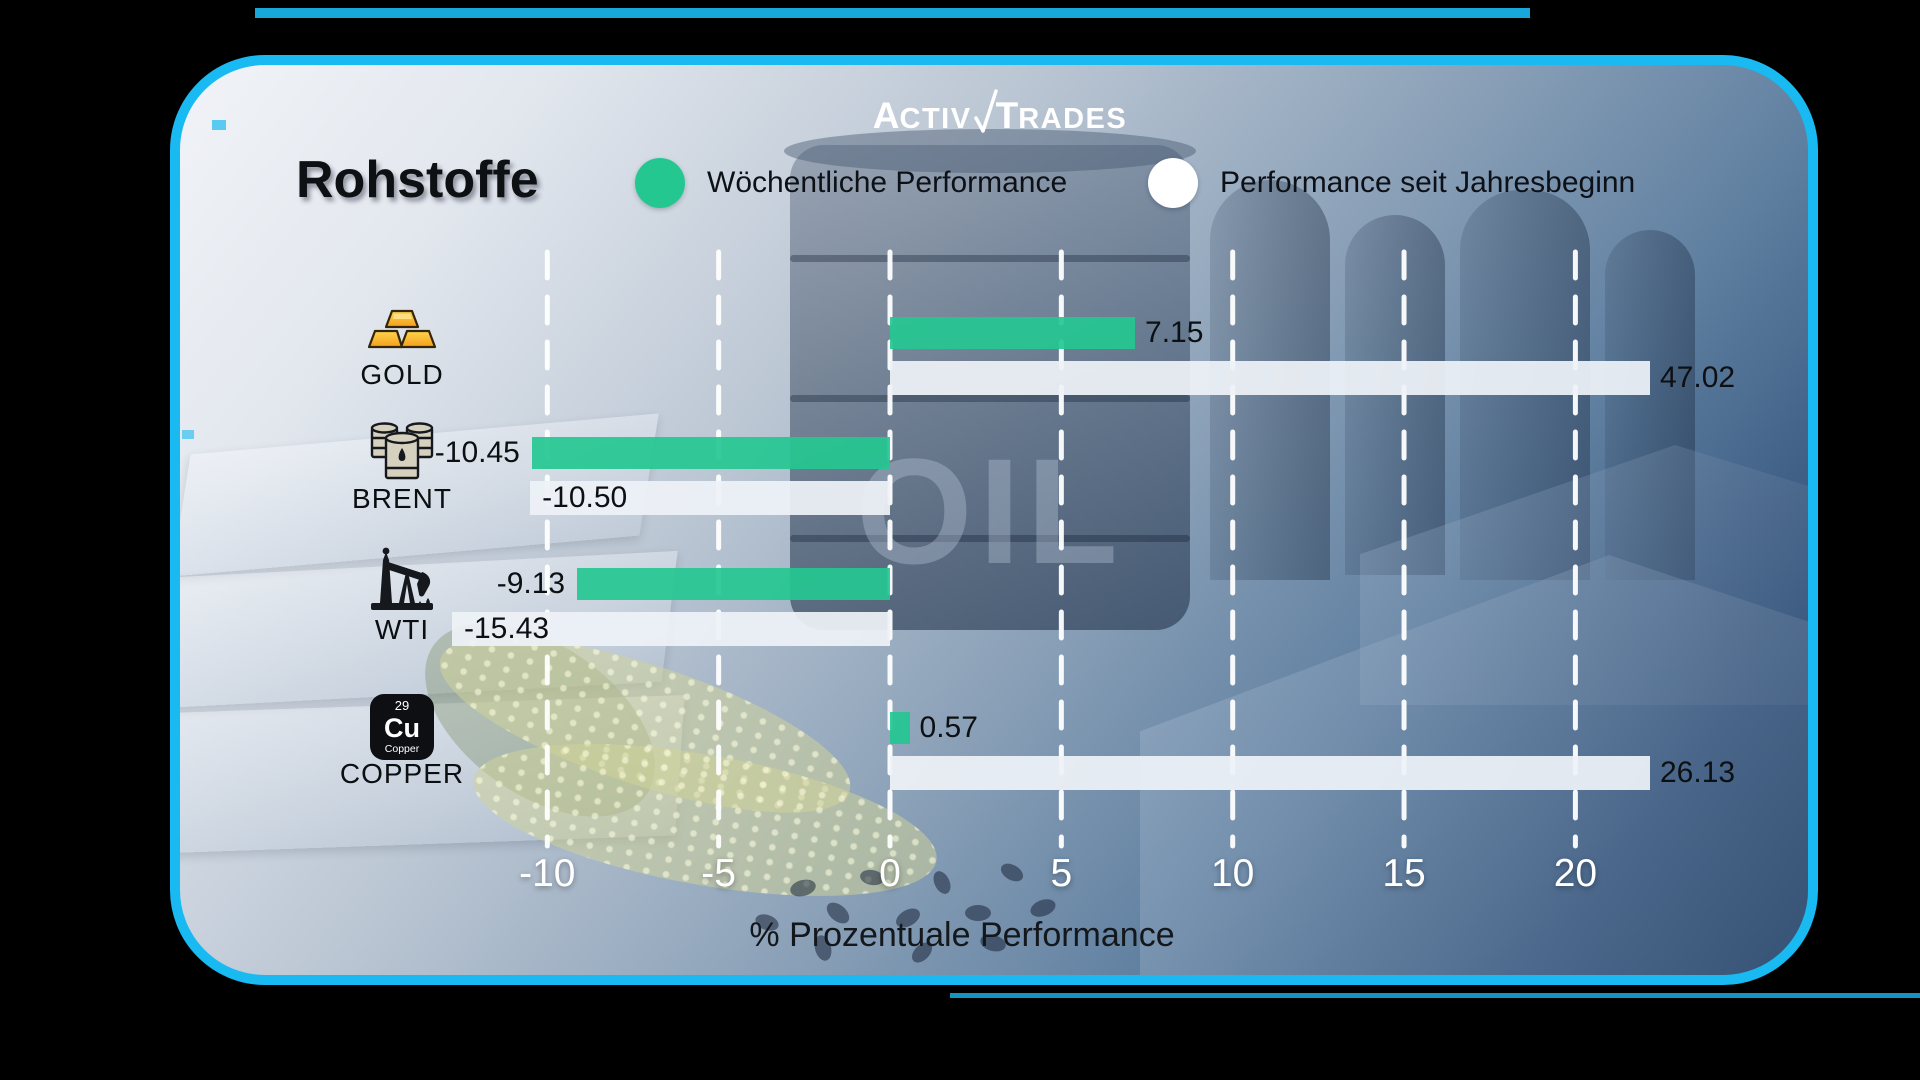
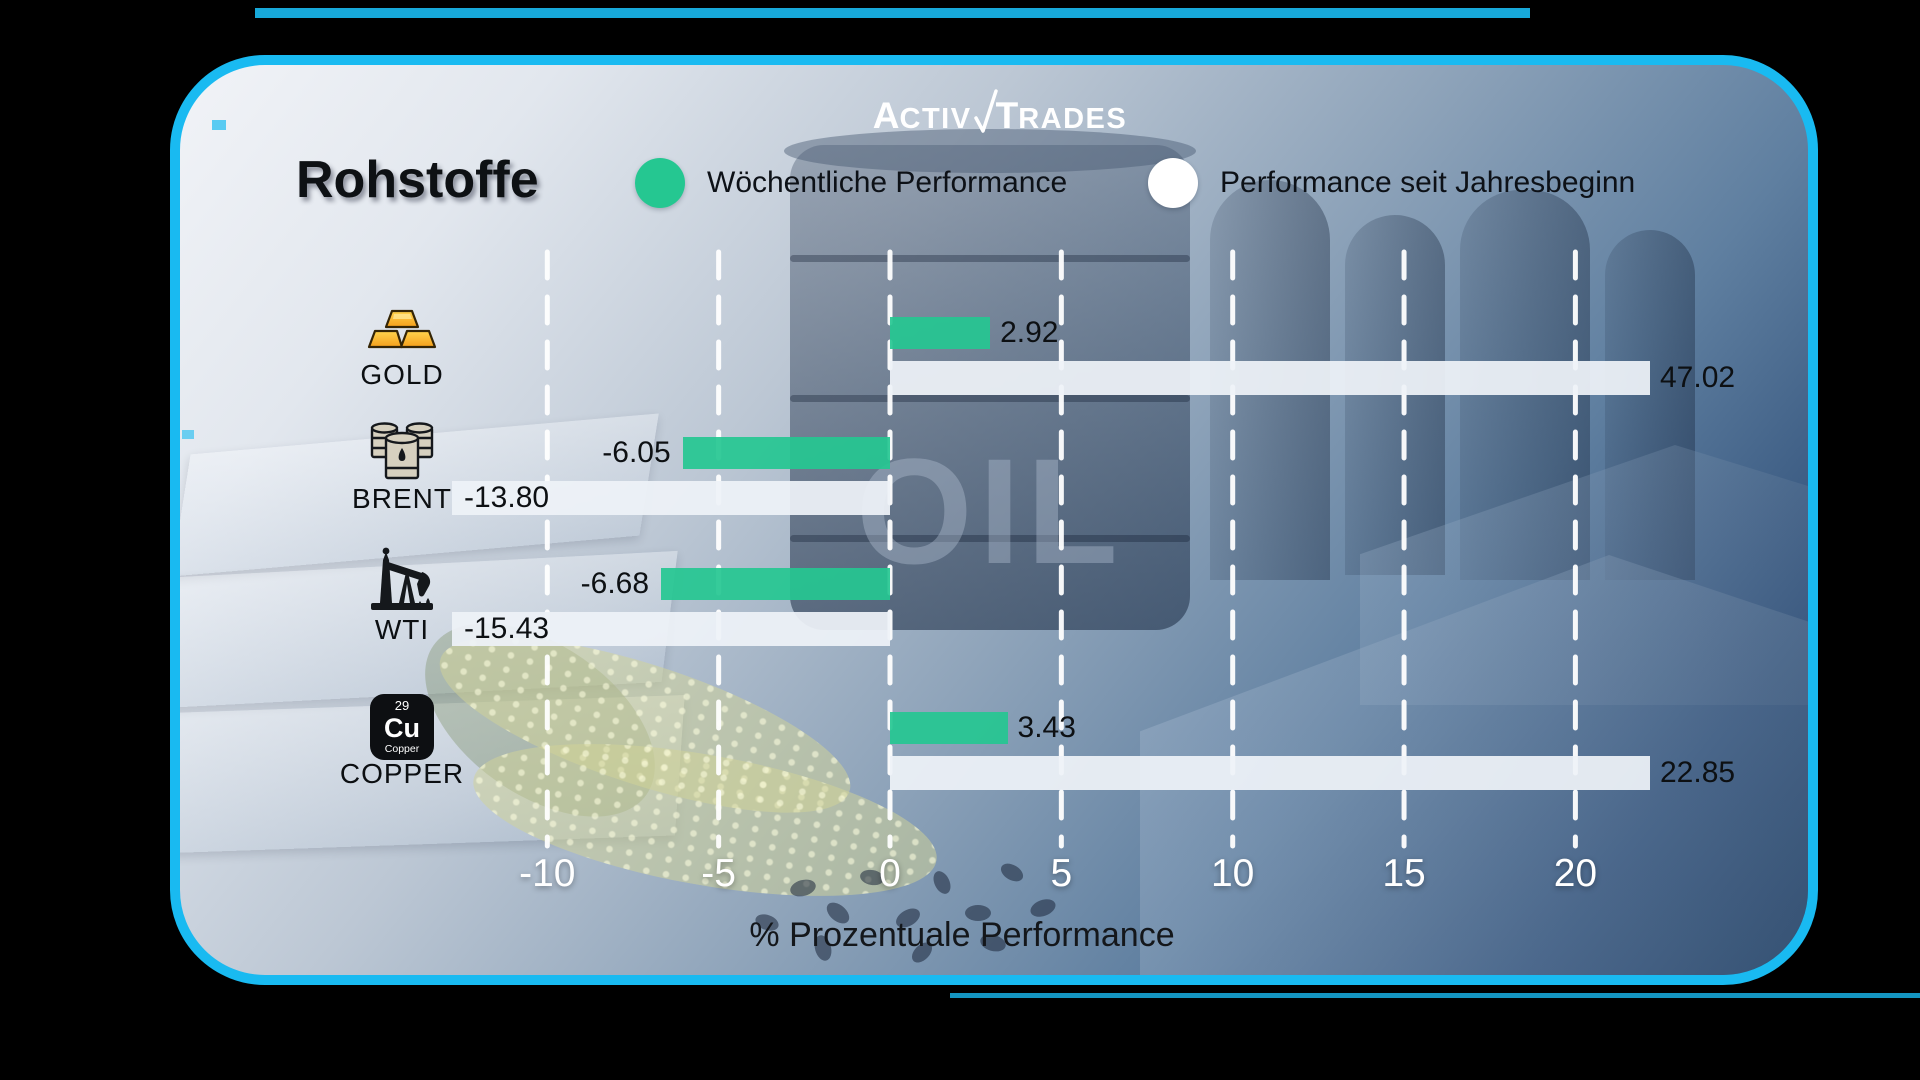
Wöchentliche Performance/GOLD: 7.15 -> 2.92
Wöchentliche Performance/BRENT: -10.45 -> -6.05
Performance seit Jahresbeginn/BRENT: -10.50 -> -13.80
Wöchentliche Performance/WTI: -9.13 -> -6.68
Wöchentliche Performance/COPPER: 0.57 -> 3.43
Performance seit Jahresbeginn/COPPER: 26.13 -> 22.85
